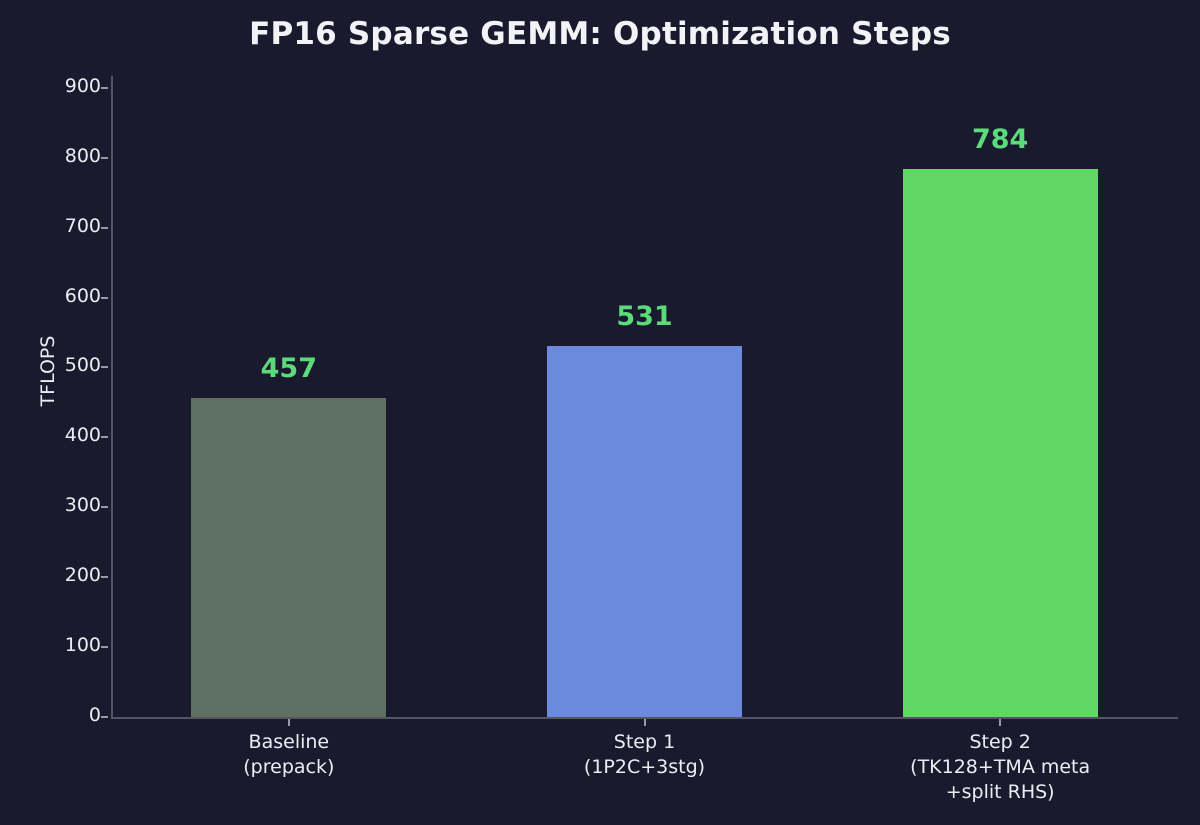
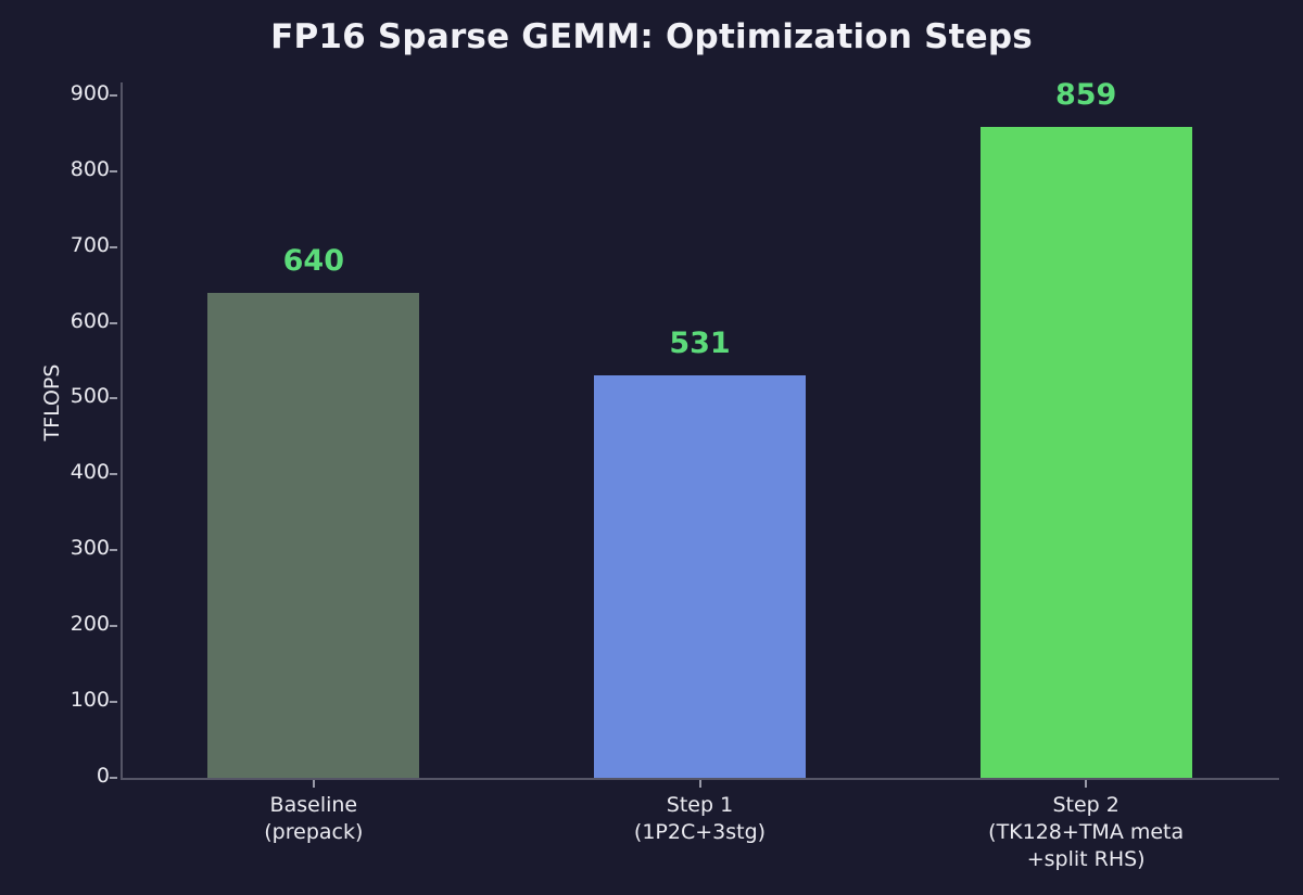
Baseline (prepack): 457 -> 640
Step 2 (TK128+TMA meta +split RHS): 784 -> 859
